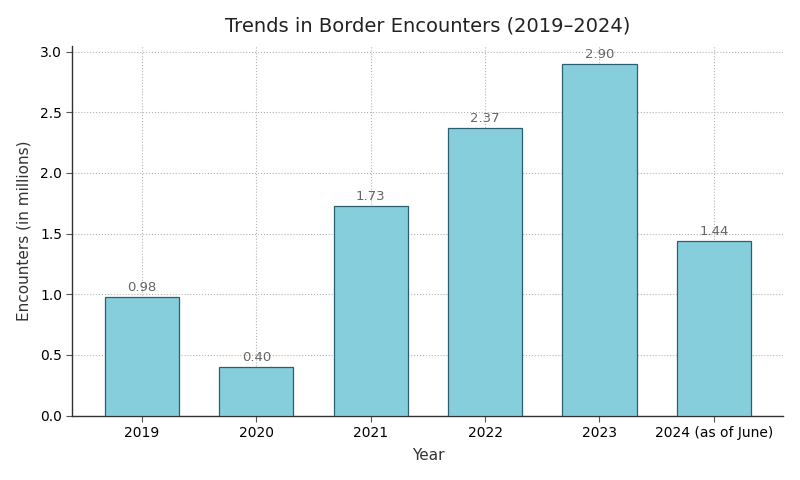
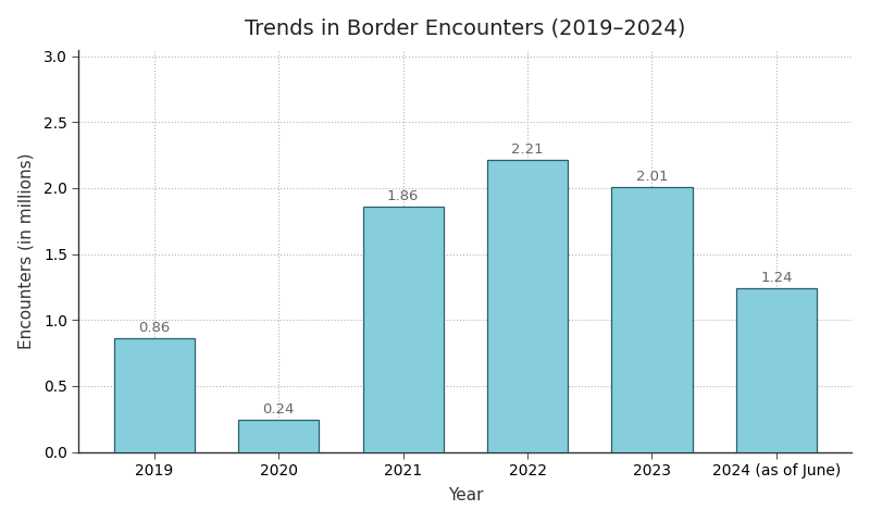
2019: 0.98 -> 0.86
2020: 0.40 -> 0.24
2021: 1.73 -> 1.86
2022: 2.37 -> 2.21
2023: 2.90 -> 2.01
2024 (as of June): 1.44 -> 1.24
